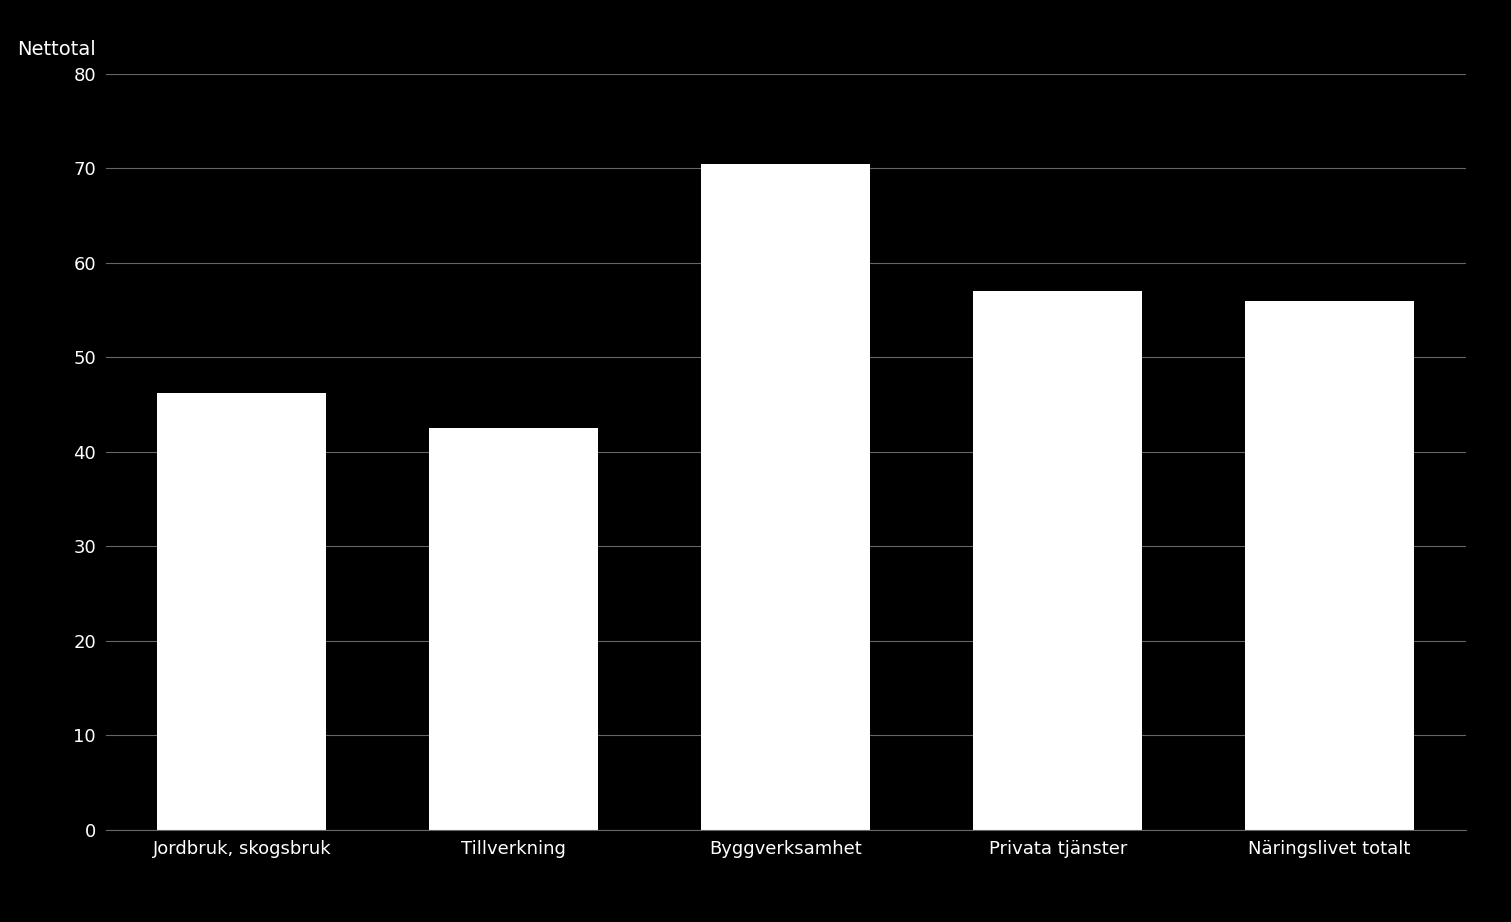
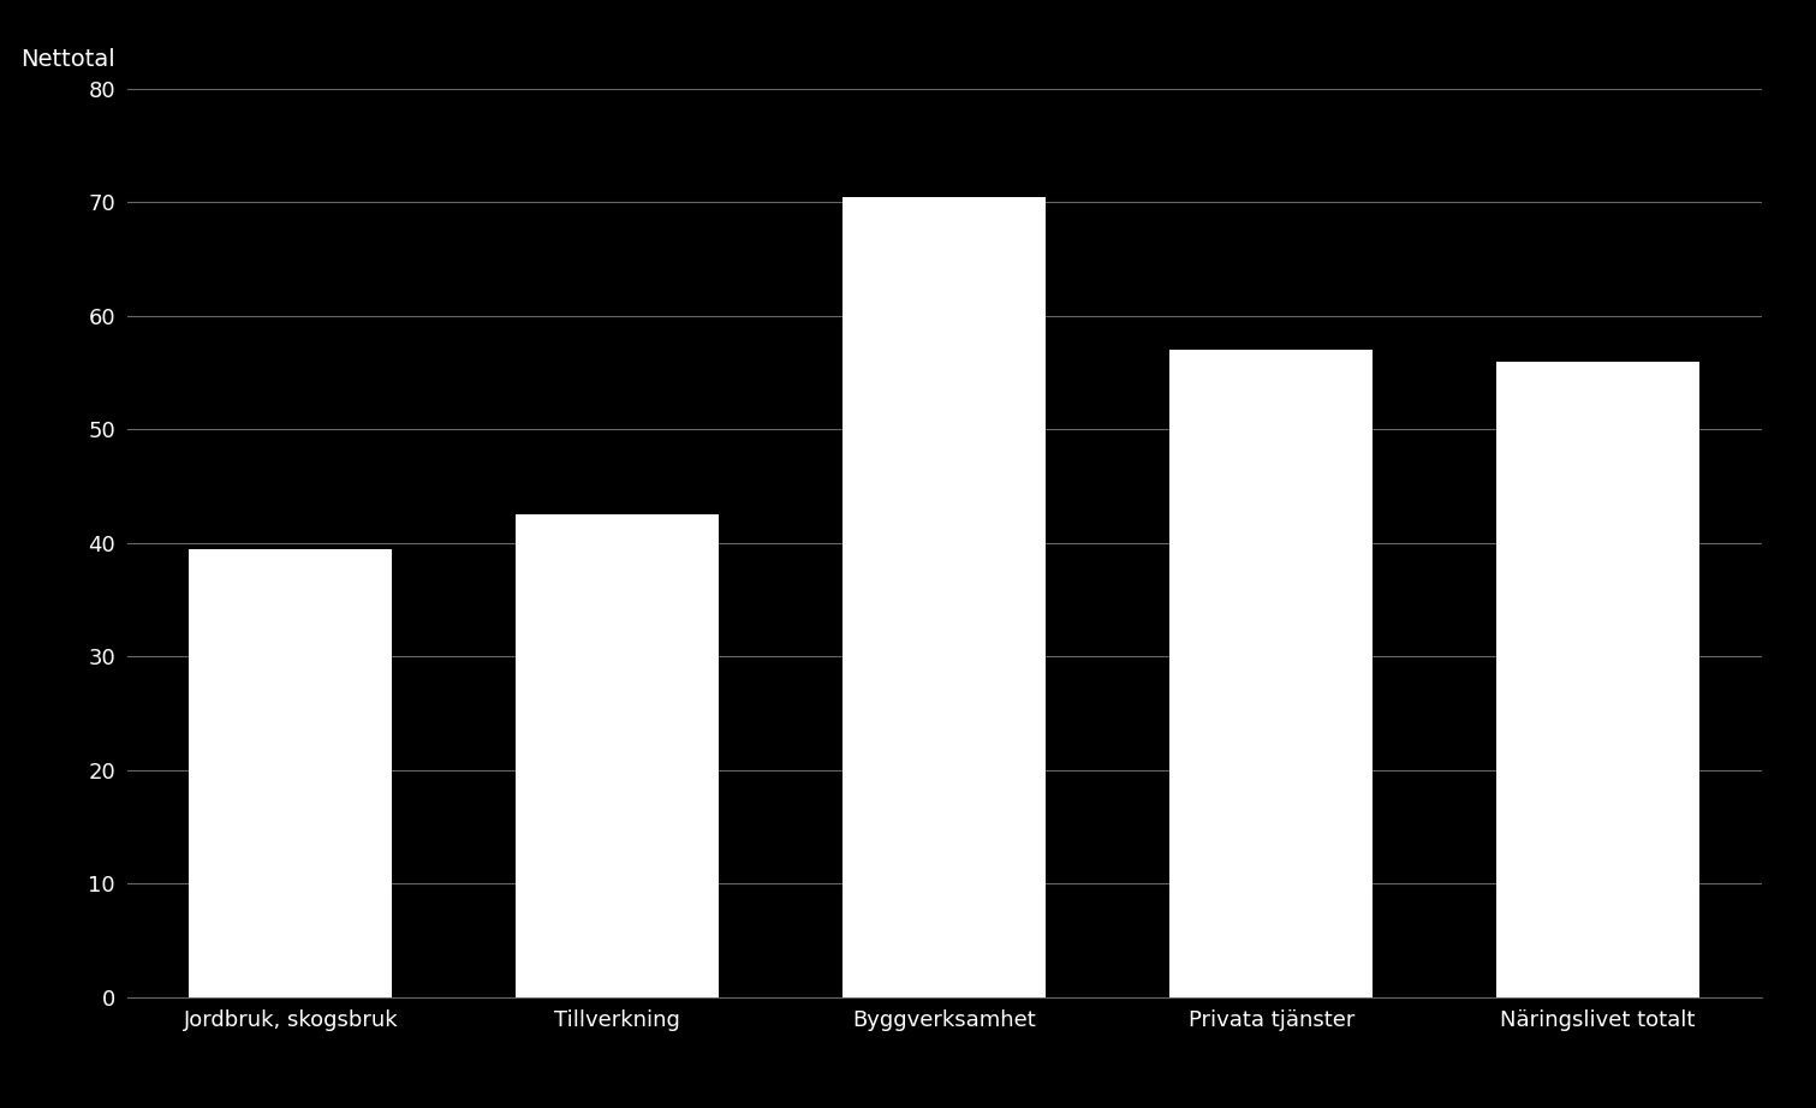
Jordbruk, skogsbruk: 46.2 -> 39.5
